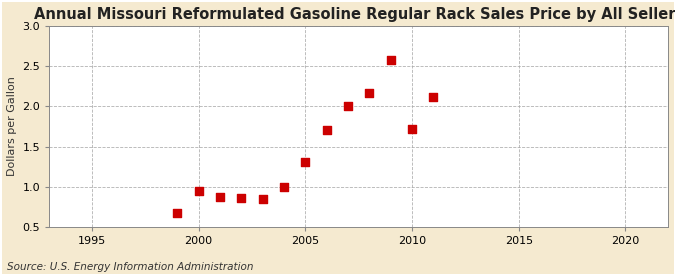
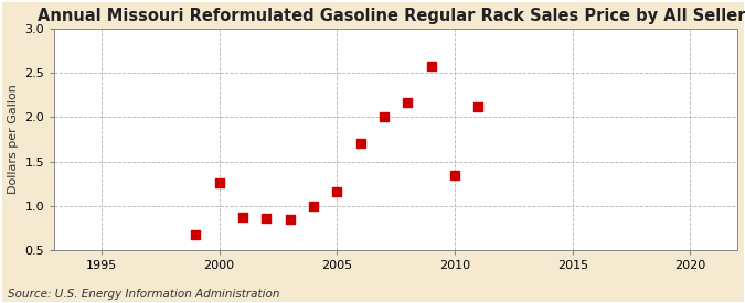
2000: 0.95 -> 1.26
2005: 1.31 -> 1.16
2010: 1.72 -> 1.34
